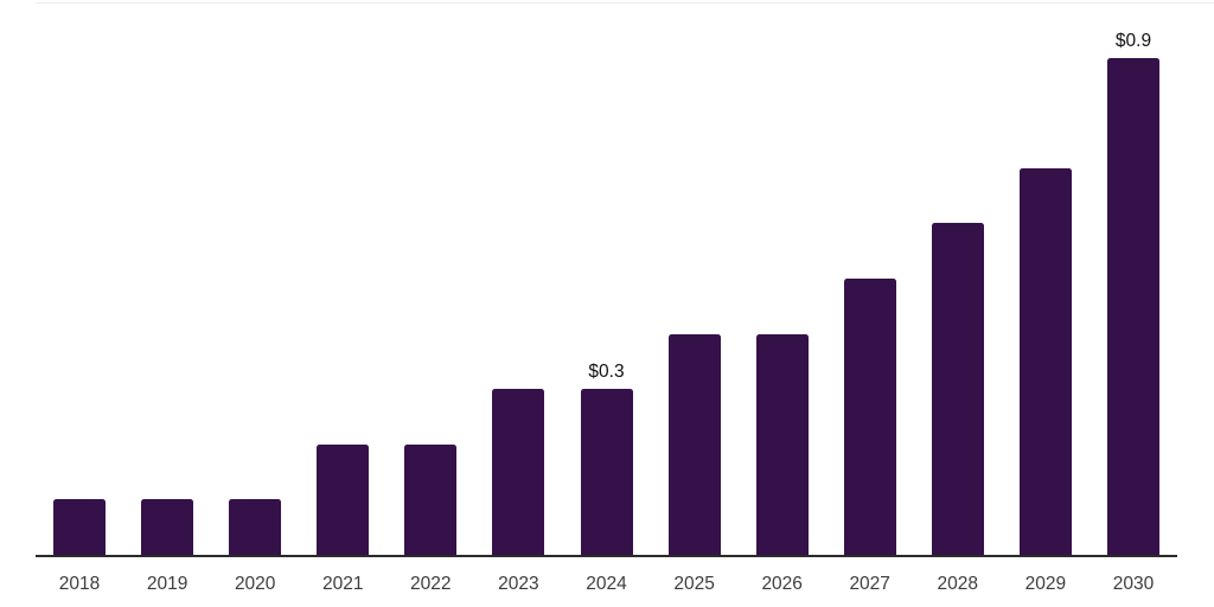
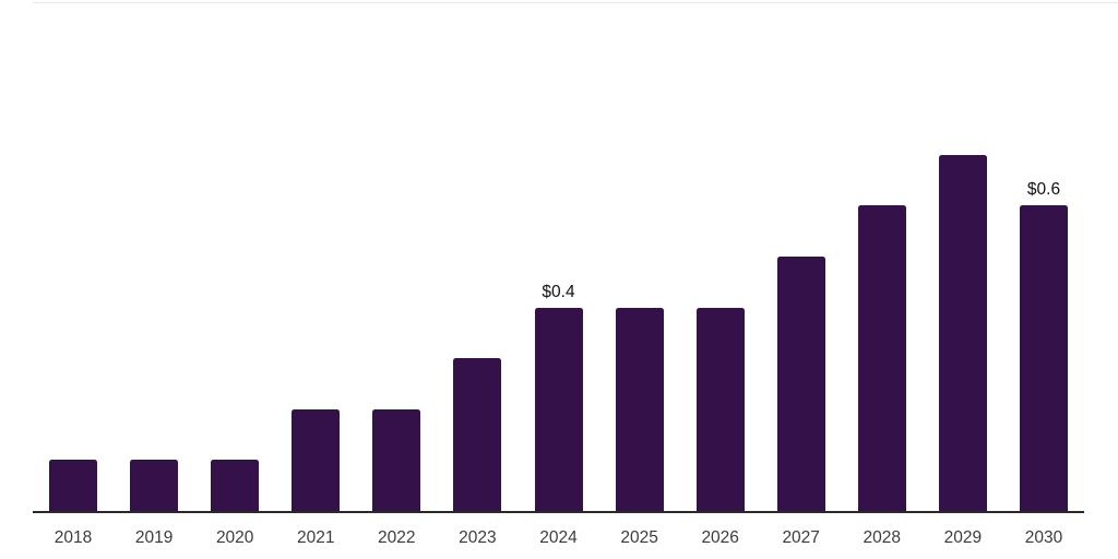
2024: $0.3 -> $0.4
2030: $0.9 -> $0.6
